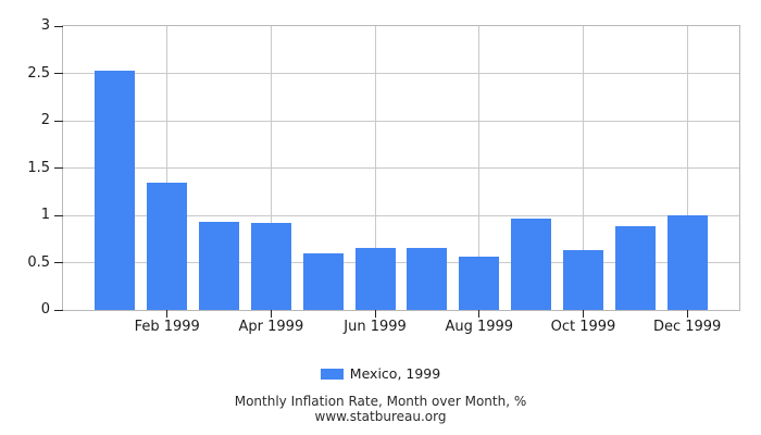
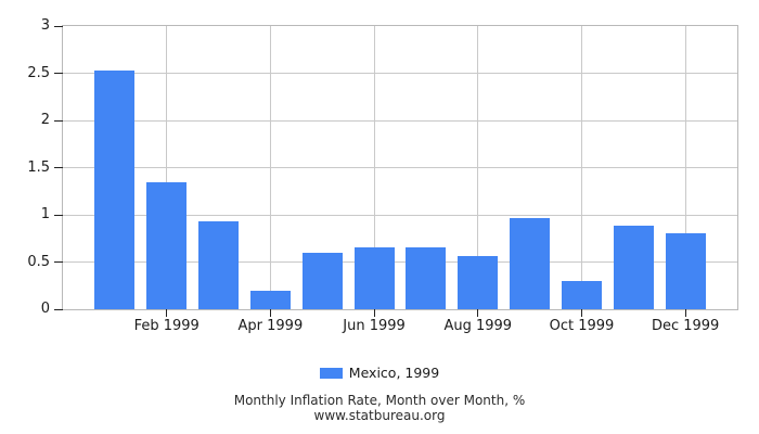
Apr 1999: 0.9 -> 0.2
Oct 1999: 0.6 -> 0.3
Dec 1999: 1.0 -> 0.8
